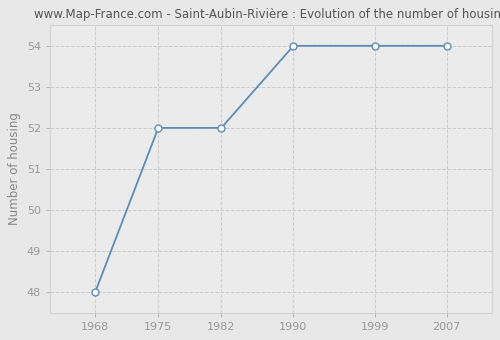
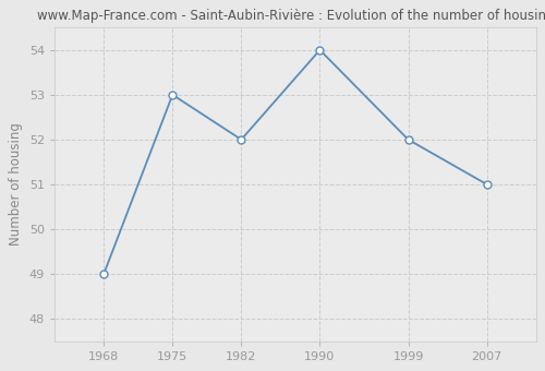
1968: 48 -> 49
1975: 52 -> 53
1999: 54 -> 52
2007: 54 -> 51
